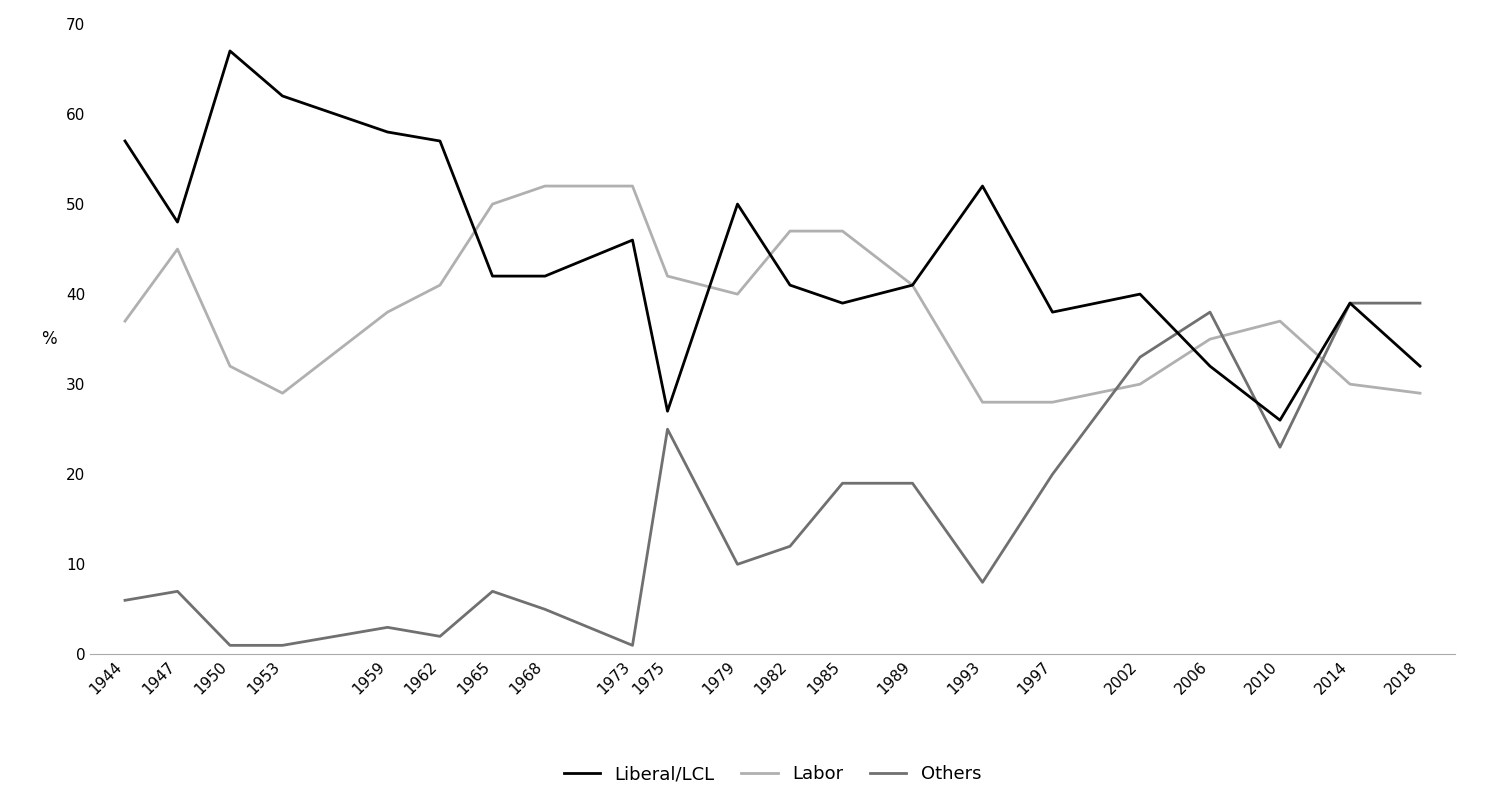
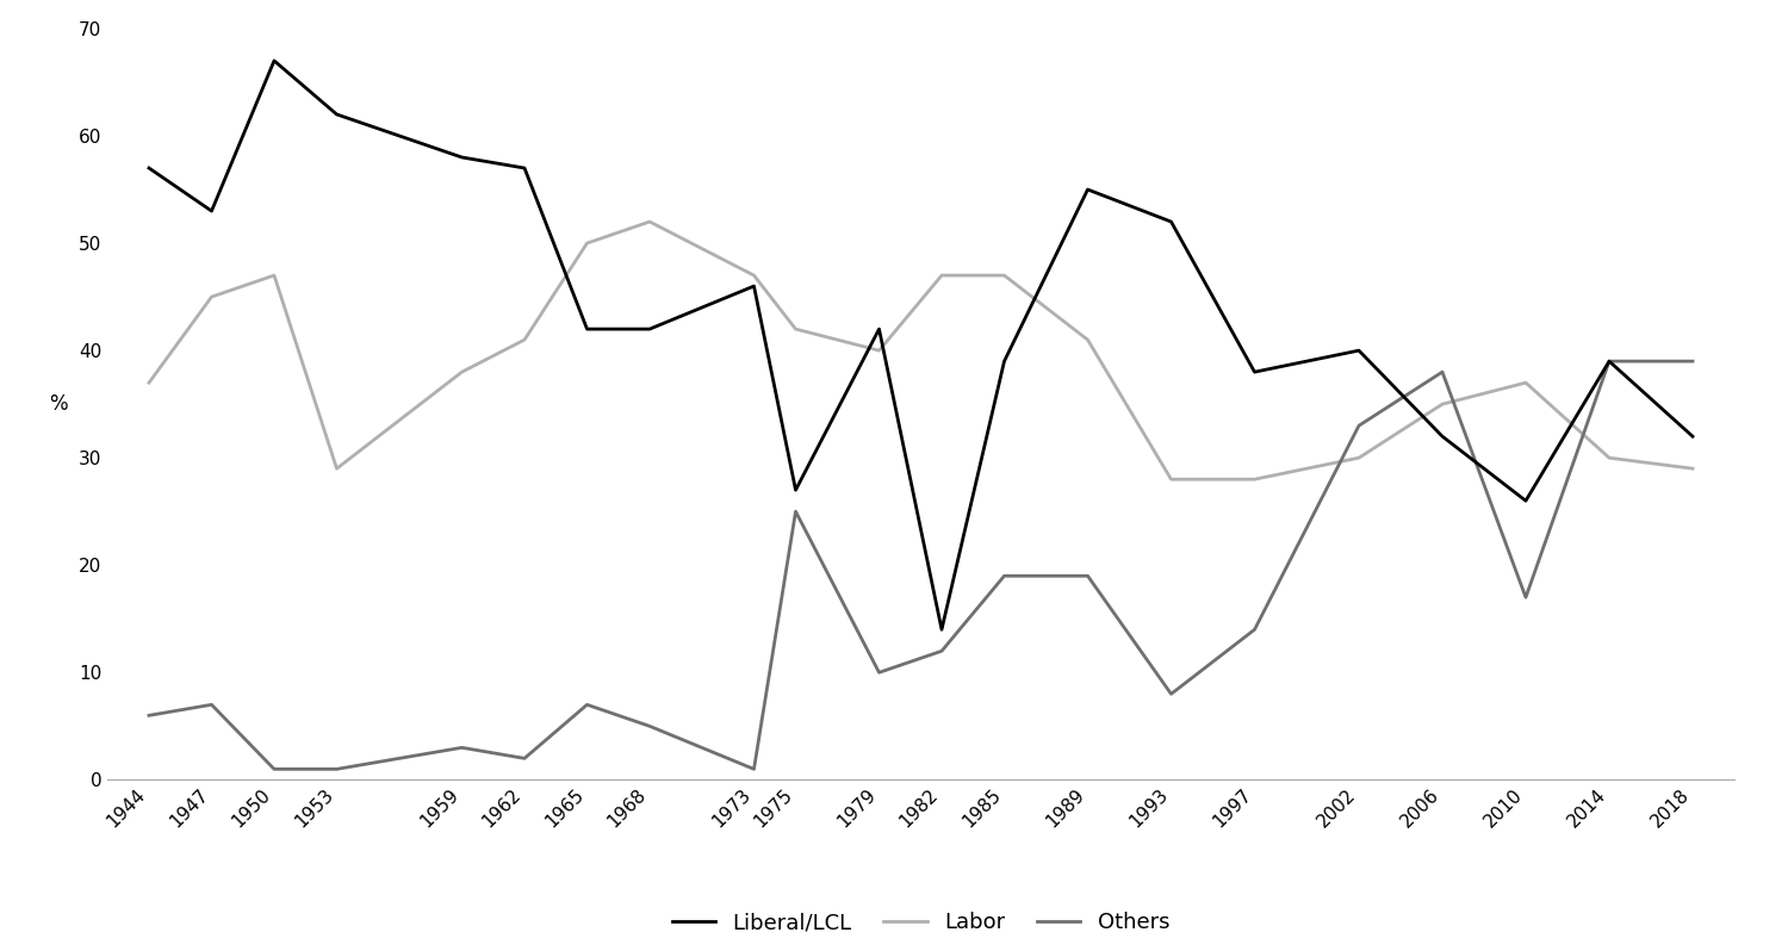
Liberal/LCL/1947: 48 -> 53
Labor/1950: 32 -> 47
Labor/1973: 52 -> 47
Liberal/LCL/1979: 50 -> 42
Liberal/LCL/1982: 41 -> 14
Liberal/LCL/1989: 41 -> 55
Others/1997: 20 -> 14
Others/2010: 23 -> 17
